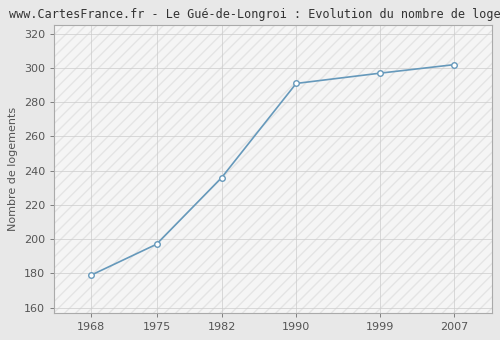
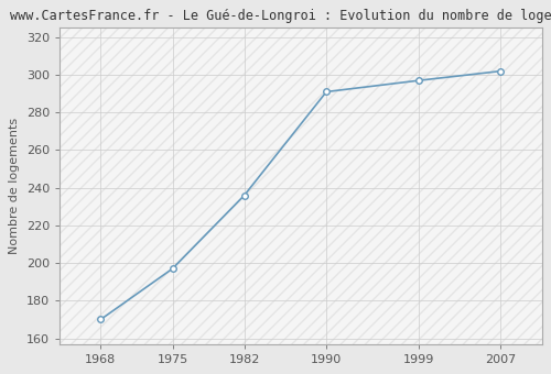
1968: 179 -> 170
